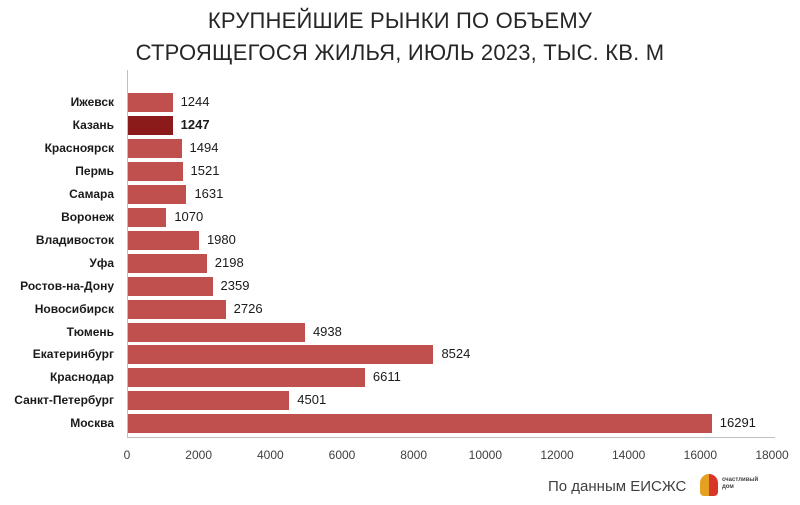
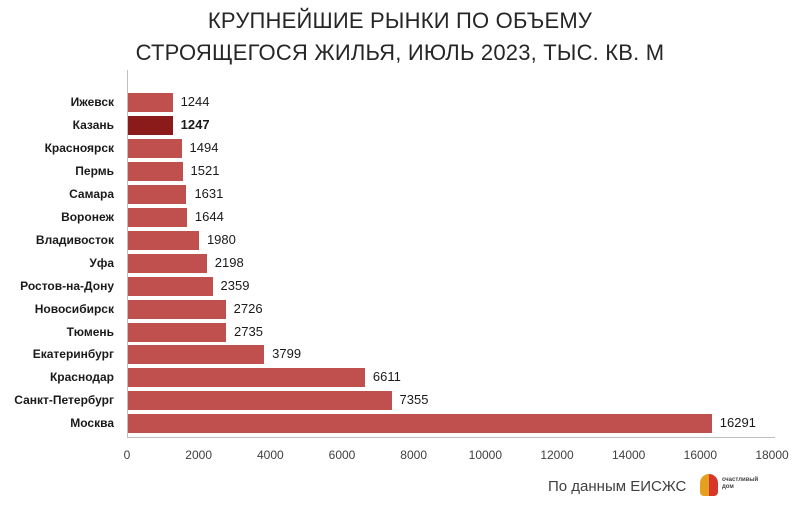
Воронеж: 1070 -> 1644
Тюмень: 4938 -> 2735
Екатеринбург: 8524 -> 3799
Санкт-Петербург: 4501 -> 7355
